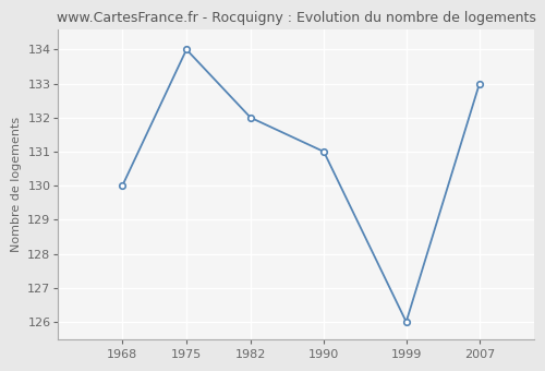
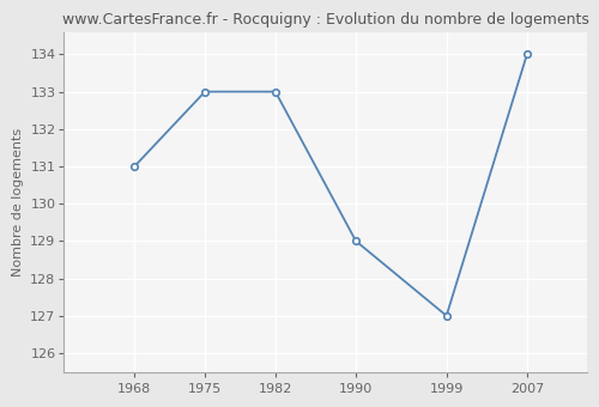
1968: 130 -> 131
1975: 134 -> 133
1982: 132 -> 133
1990: 131 -> 129
1999: 126 -> 127
2007: 133 -> 134
